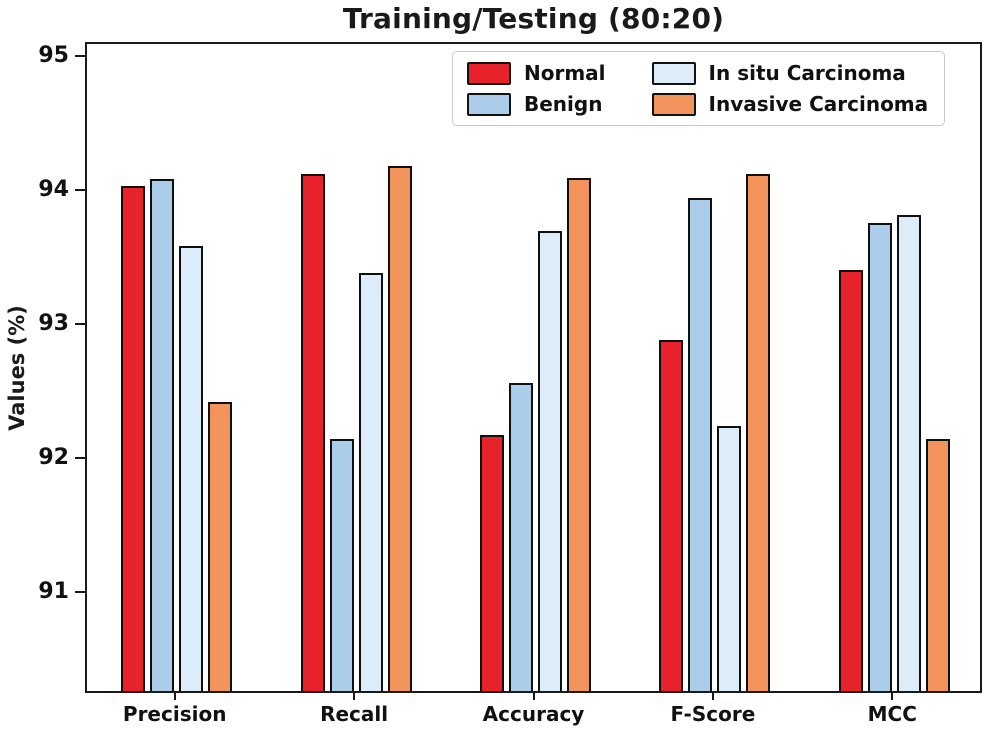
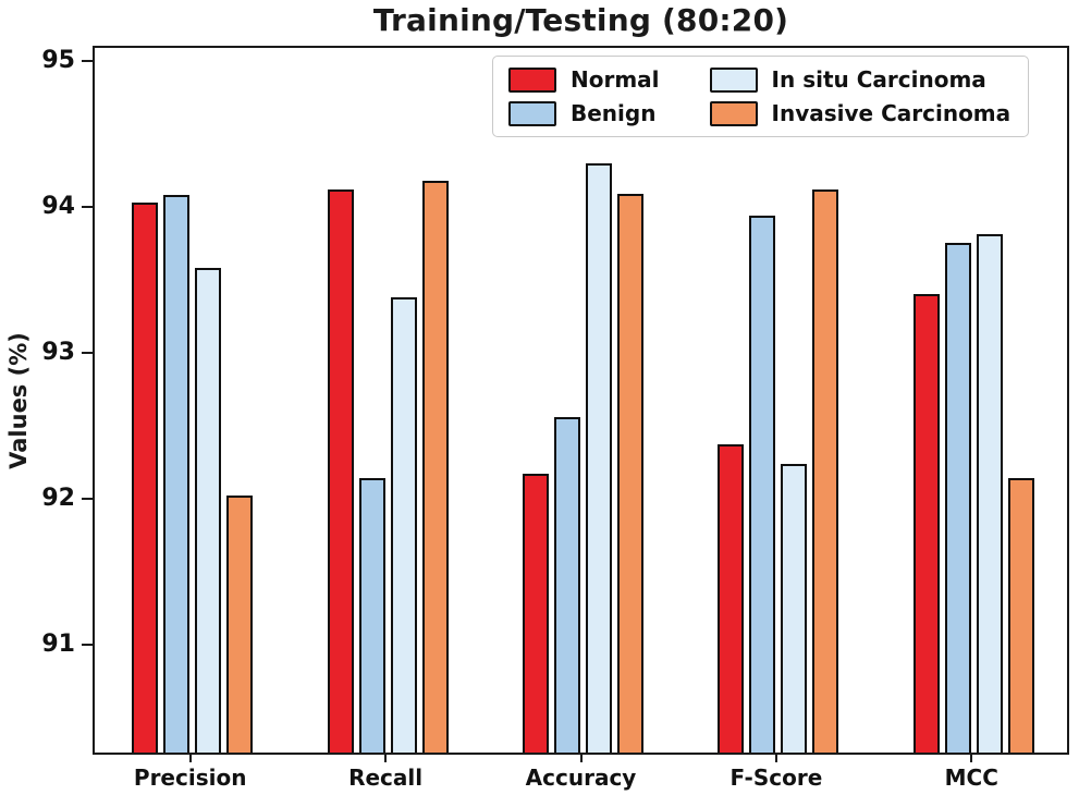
Invasive Carcinoma/Precision: 92.41 -> 92.01
In situ Carcinoma/Accuracy: 93.68 -> 94.29
Normal/F-Score: 92.87 -> 92.36
